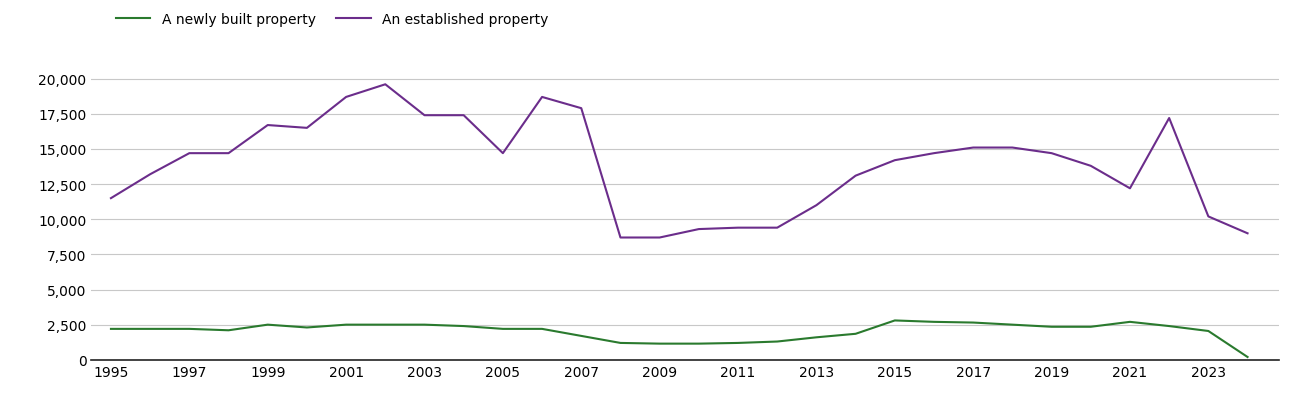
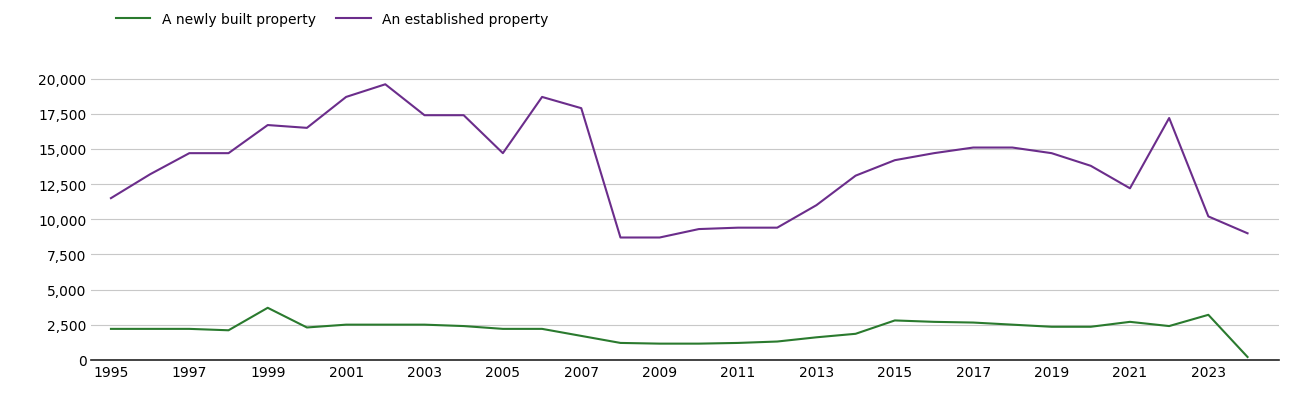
A newly built property/1999: 2,500 -> 3,700
A newly built property/2023: 2,000 -> 3,200
